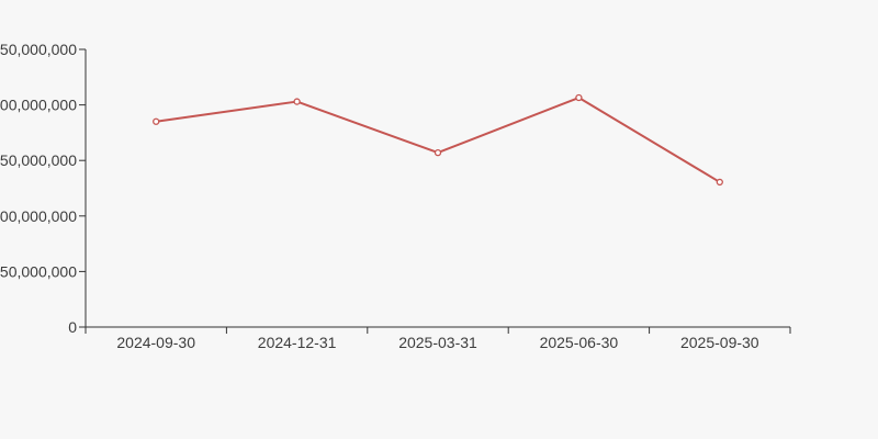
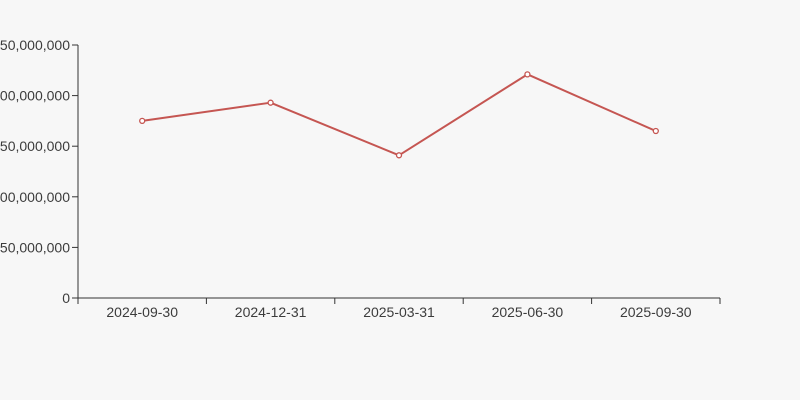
2024-09-30: 185000000 -> 175000000
2024-12-31: 203000000 -> 193000000
2025-03-31: 157000000 -> 141000000
2025-06-30: 206000000 -> 221000000
2025-09-30: 130000000 -> 165000000
